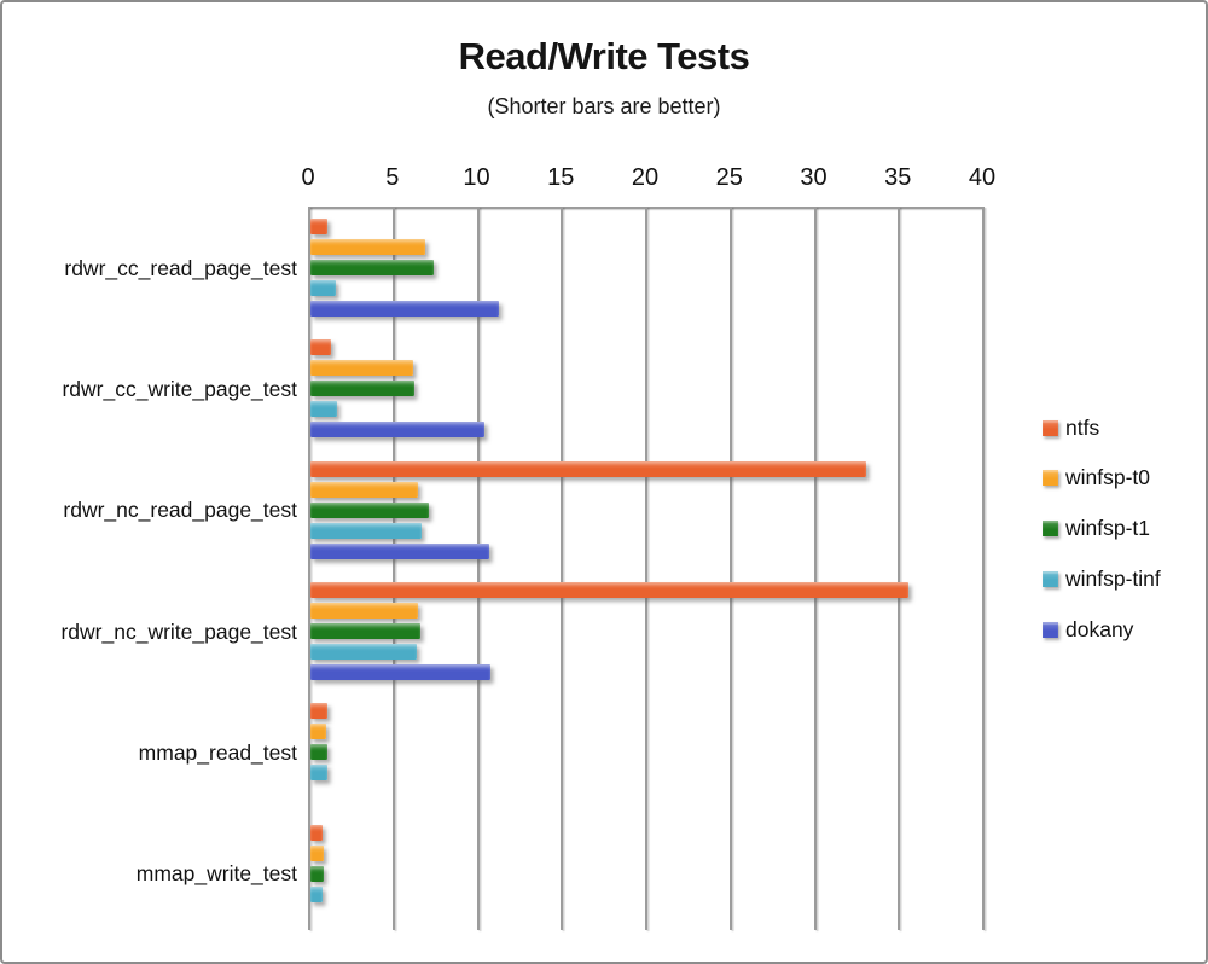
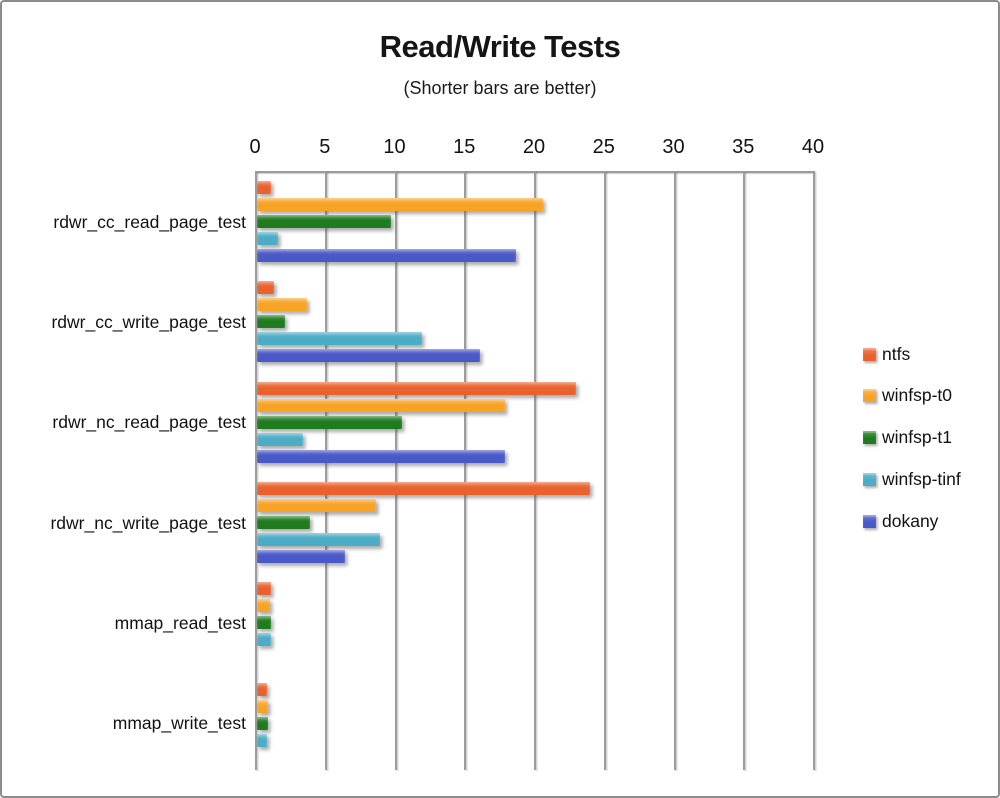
winfsp-t0/rdwr_cc_read_page_test: 6.8 -> 20.5
winfsp-t1/rdwr_cc_read_page_test: 7.3 -> 9.6
dokany/rdwr_cc_read_page_test: 11.2 -> 18.6
winfsp-t0/rdwr_cc_write_page_test: 6.1 -> 3.6
winfsp-t1/rdwr_cc_write_page_test: 6.2 -> 2.0
winfsp-tinf/rdwr_cc_write_page_test: 1.6 -> 11.8
dokany/rdwr_cc_write_page_test: 10.3 -> 16.0
ntfs/rdwr_nc_read_page_test: 33.0 -> 22.9
winfsp-t0/rdwr_nc_read_page_test: 6.4 -> 17.8
winfsp-t1/rdwr_nc_read_page_test: 7.0 -> 10.4
winfsp-tinf/rdwr_nc_read_page_test: 6.6 -> 3.3
dokany/rdwr_nc_read_page_test: 10.6 -> 17.8
ntfs/rdwr_nc_write_page_test: 35.5 -> 23.9
winfsp-t0/rdwr_nc_write_page_test: 6.4 -> 8.5
winfsp-t1/rdwr_nc_write_page_test: 6.5 -> 3.8
winfsp-tinf/rdwr_nc_write_page_test: 6.3 -> 8.8
dokany/rdwr_nc_write_page_test: 10.7 -> 6.3
